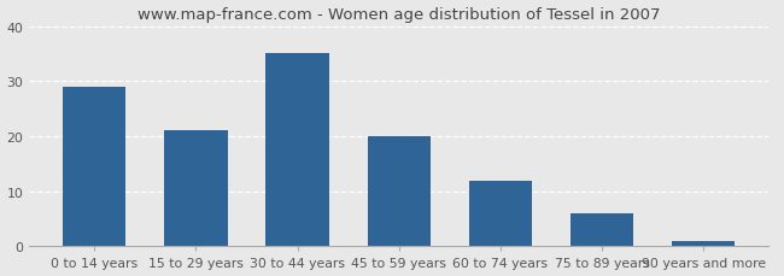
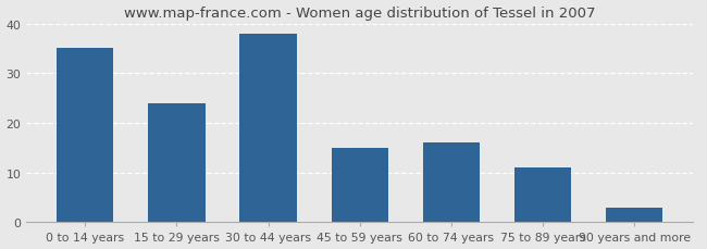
0 to 14 years: 29 -> 35
15 to 29 years: 21 -> 24
30 to 44 years: 35 -> 38
45 to 59 years: 20 -> 15
60 to 74 years: 12 -> 16
75 to 89 years: 6 -> 11
90 years and more: 1 -> 3
